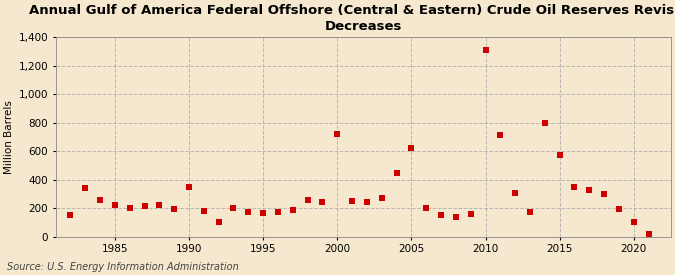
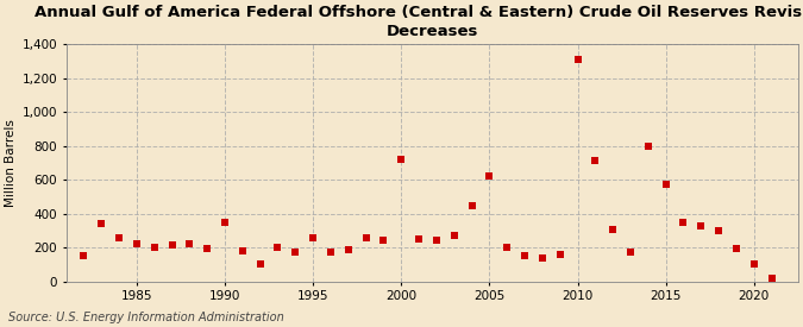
1995: 160 -> 260
